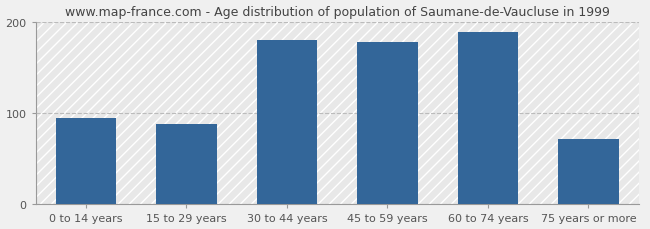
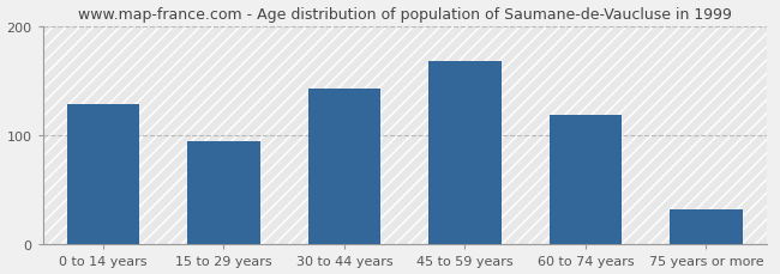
0 to 14 years: 94 -> 128
15 to 29 years: 88 -> 95
30 to 44 years: 180 -> 143
45 to 59 years: 178 -> 168
60 to 74 years: 188 -> 118
75 years or more: 72 -> 32
